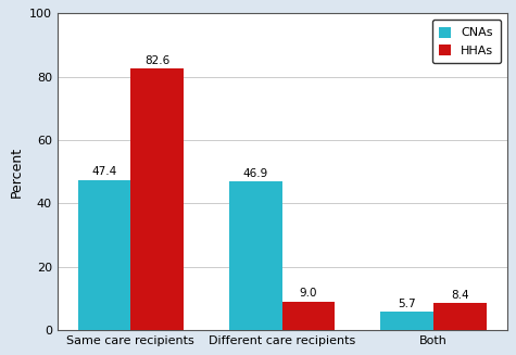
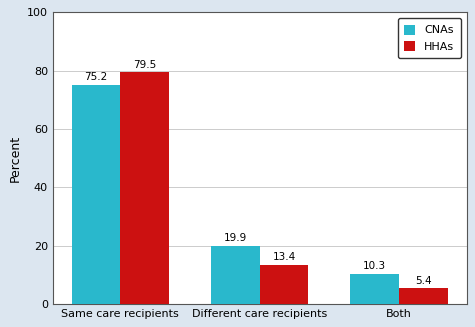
CNAs/Same care recipients: 47.4 -> 75.2
HHAs/Same care recipients: 82.6 -> 79.5
CNAs/Different care recipients: 46.9 -> 19.9
HHAs/Different care recipients: 9.0 -> 13.4
CNAs/Both: 5.7 -> 10.3
HHAs/Both: 8.4 -> 5.4
